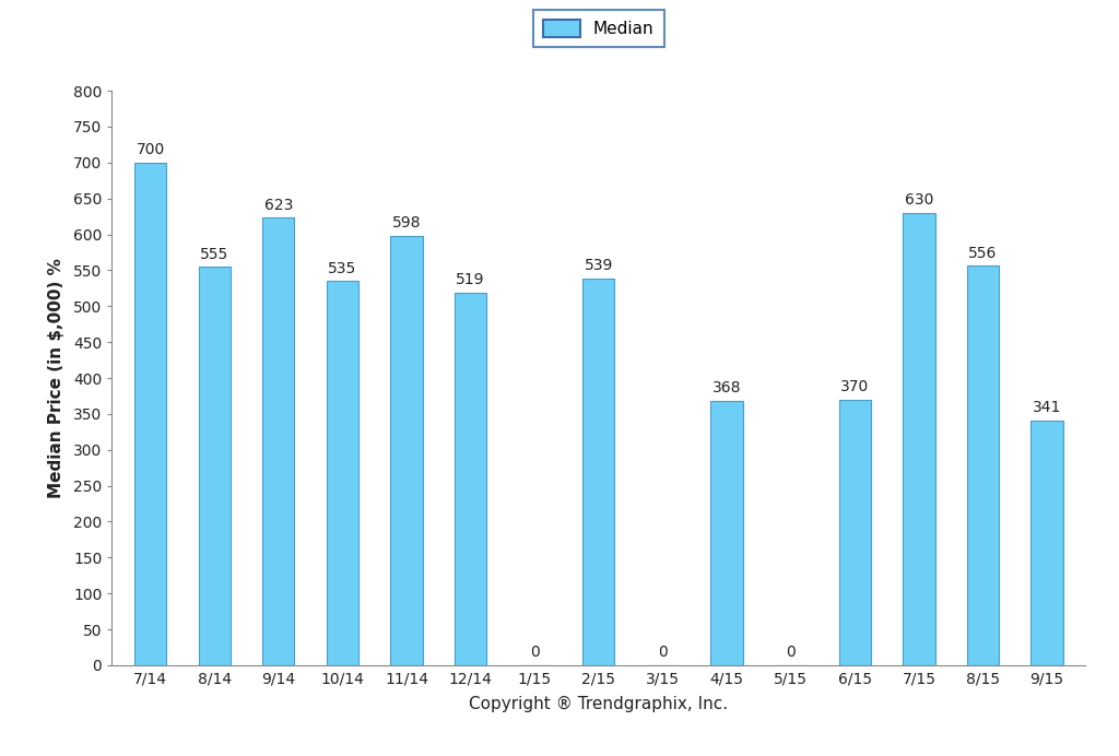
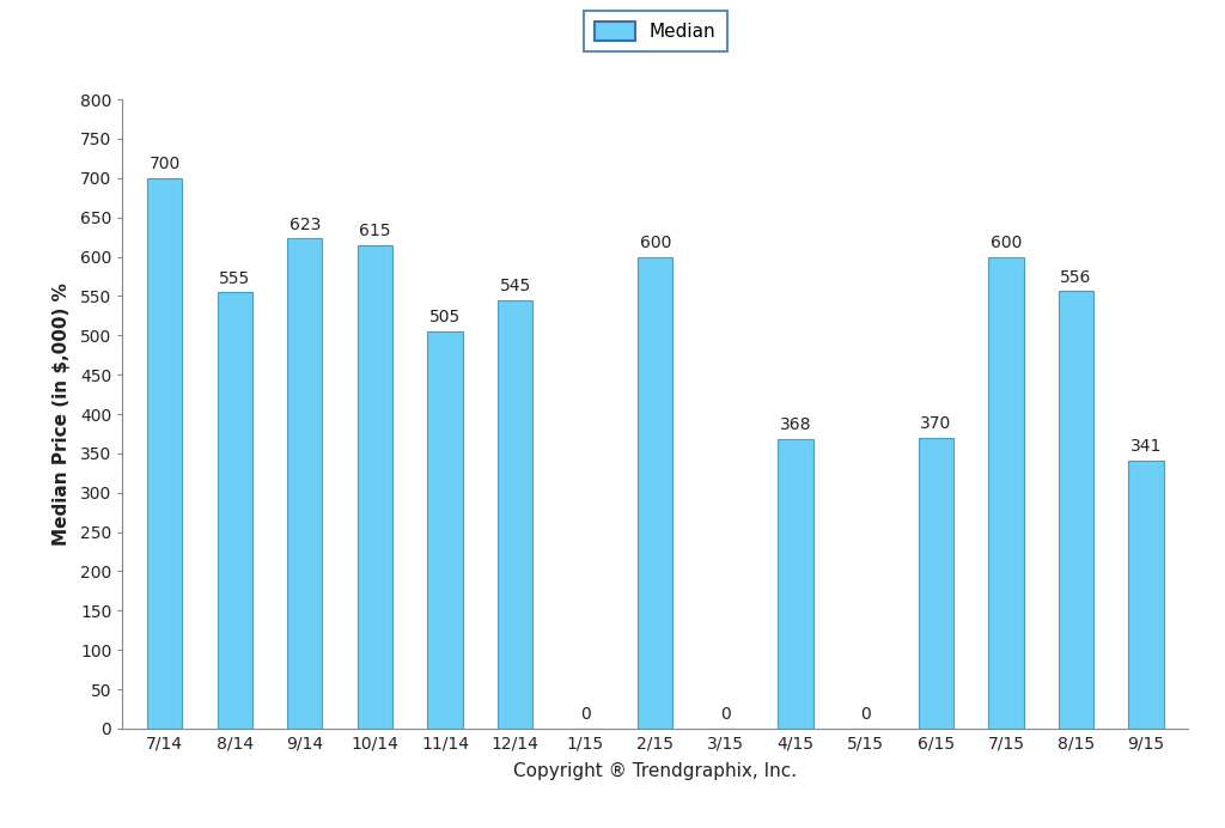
10/14: 535 -> 615
11/14: 598 -> 505
12/14: 519 -> 545
2/15: 539 -> 600
7/15: 630 -> 600
